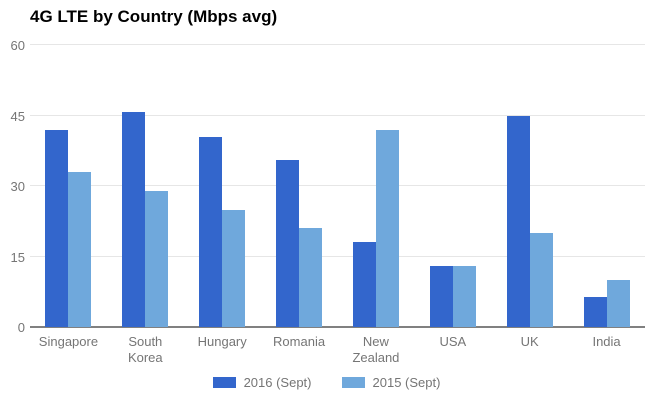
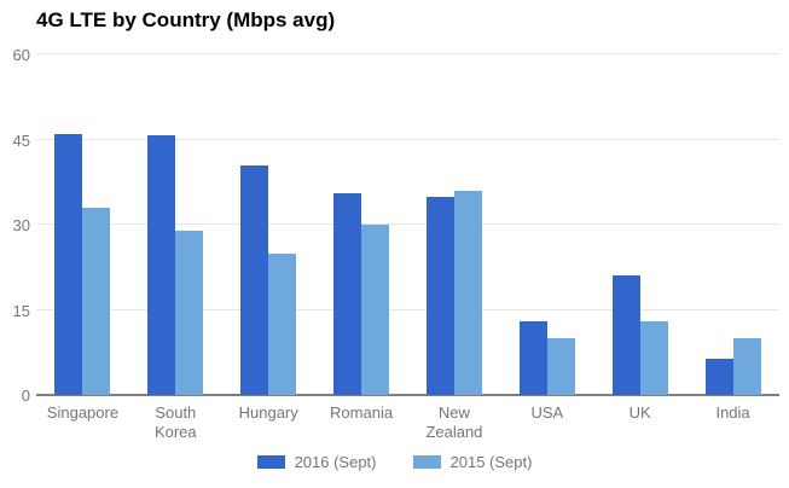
2016 (Sept)/Singapore: 42 -> 46
2015 (Sept)/Romania: 21 -> 30
2016 (Sept)/New Zealand: 18 -> 35
2015 (Sept)/New Zealand: 42 -> 36
2015 (Sept)/USA: 13 -> 10
2016 (Sept)/UK: 45 -> 21
2015 (Sept)/UK: 20 -> 13
